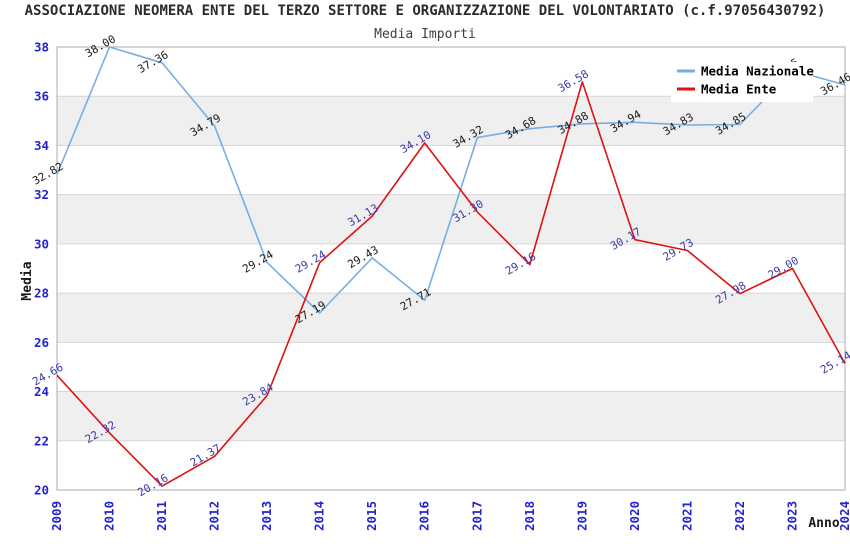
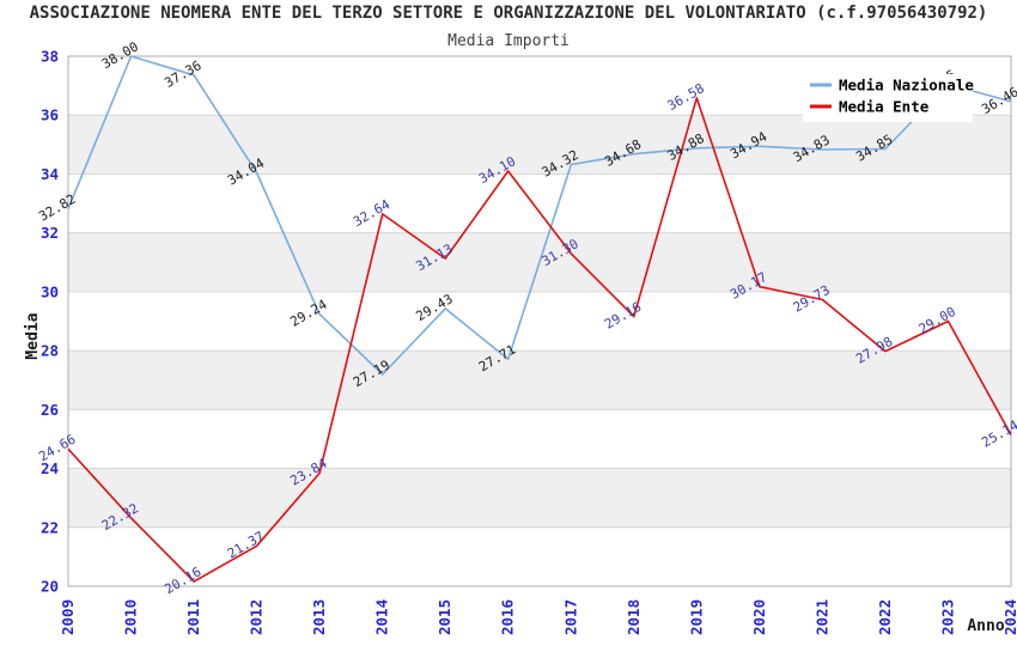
Media Nazionale/2012: 34.79 -> 34.04
Media Ente/2014: 29.24 -> 32.64
